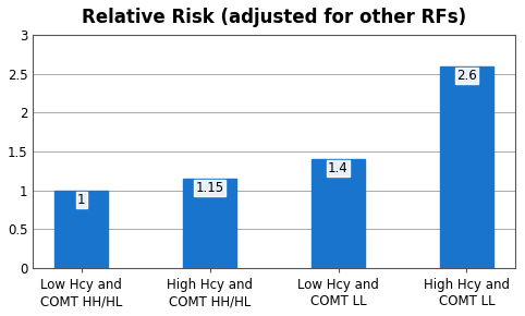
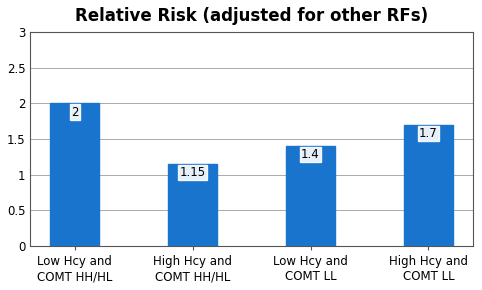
Low Hcy and COMT HH/HL: 1 -> 2
High Hcy and COMT LL: 2.6 -> 1.7
